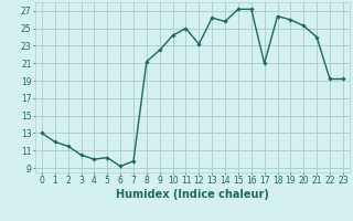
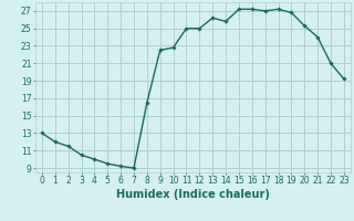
5: 10.2 -> 9.5
7: 9.8 -> 9.0
8: 21.2 -> 16.5
10: 24.2 -> 22.8
12: 23.2 -> 25.0
17: 21.0 -> 27.0
18: 26.4 -> 27.2
19: 26.0 -> 26.8
22: 19.2 -> 21.0
